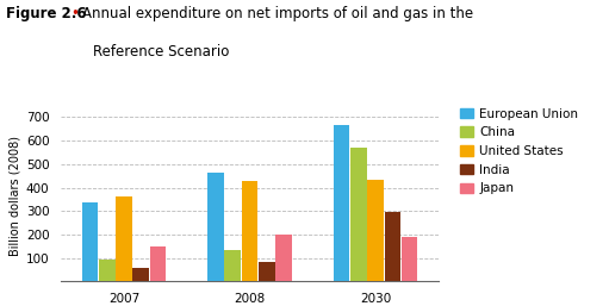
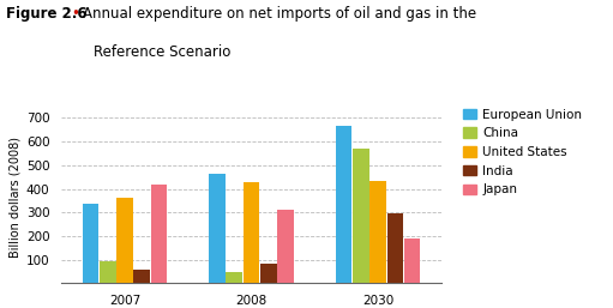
Japan/2007: 150 -> 420
China/2008: 140 -> 50
Japan/2008: 200 -> 310
